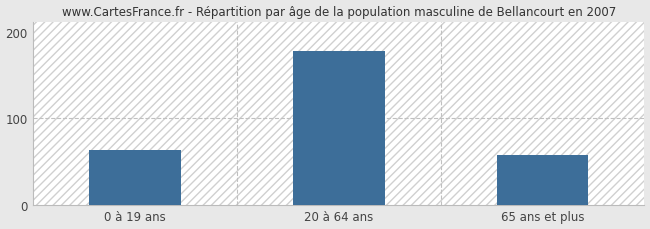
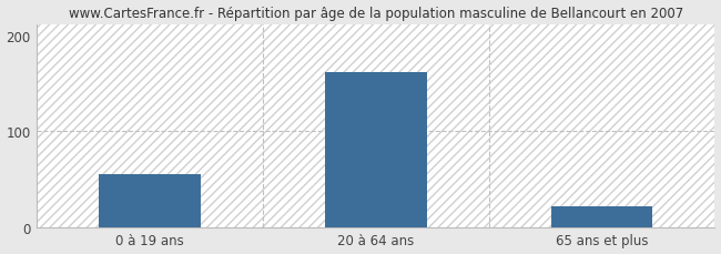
0 à 19 ans: 64 -> 55
20 à 64 ans: 178 -> 162
65 ans et plus: 58 -> 22
